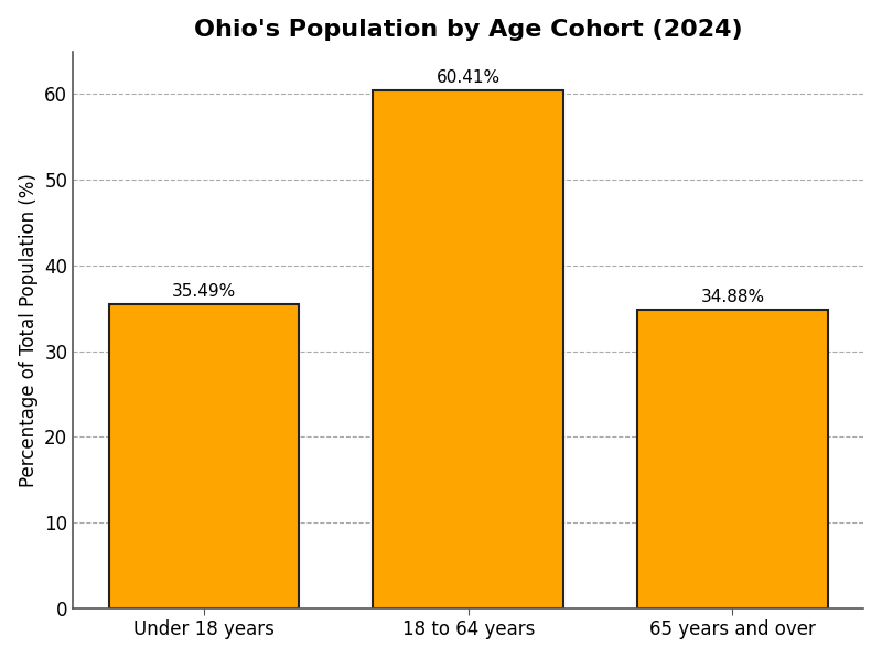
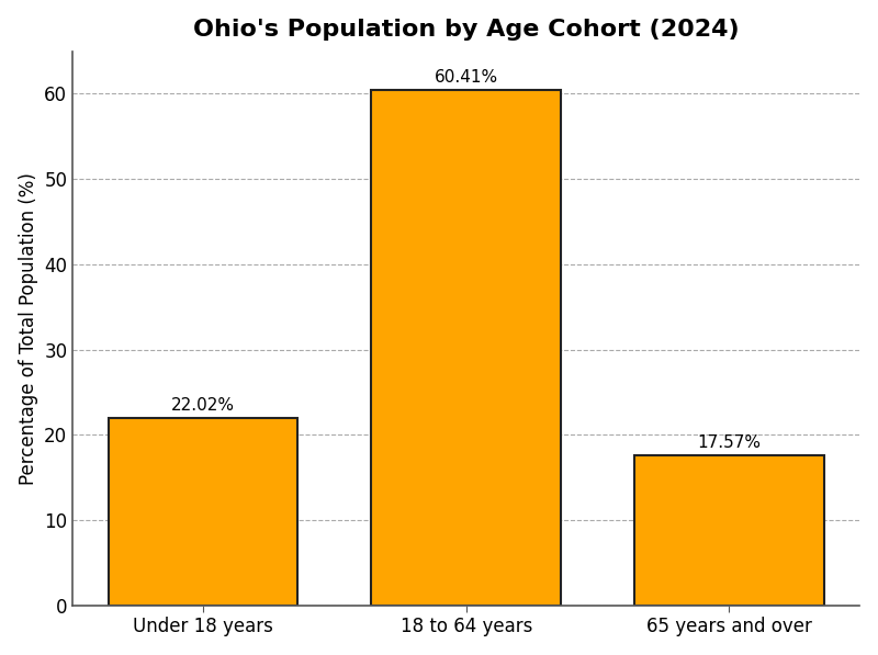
Under 18 years: 35.49% -> 22.02%
65 years and over: 34.88% -> 17.57%
